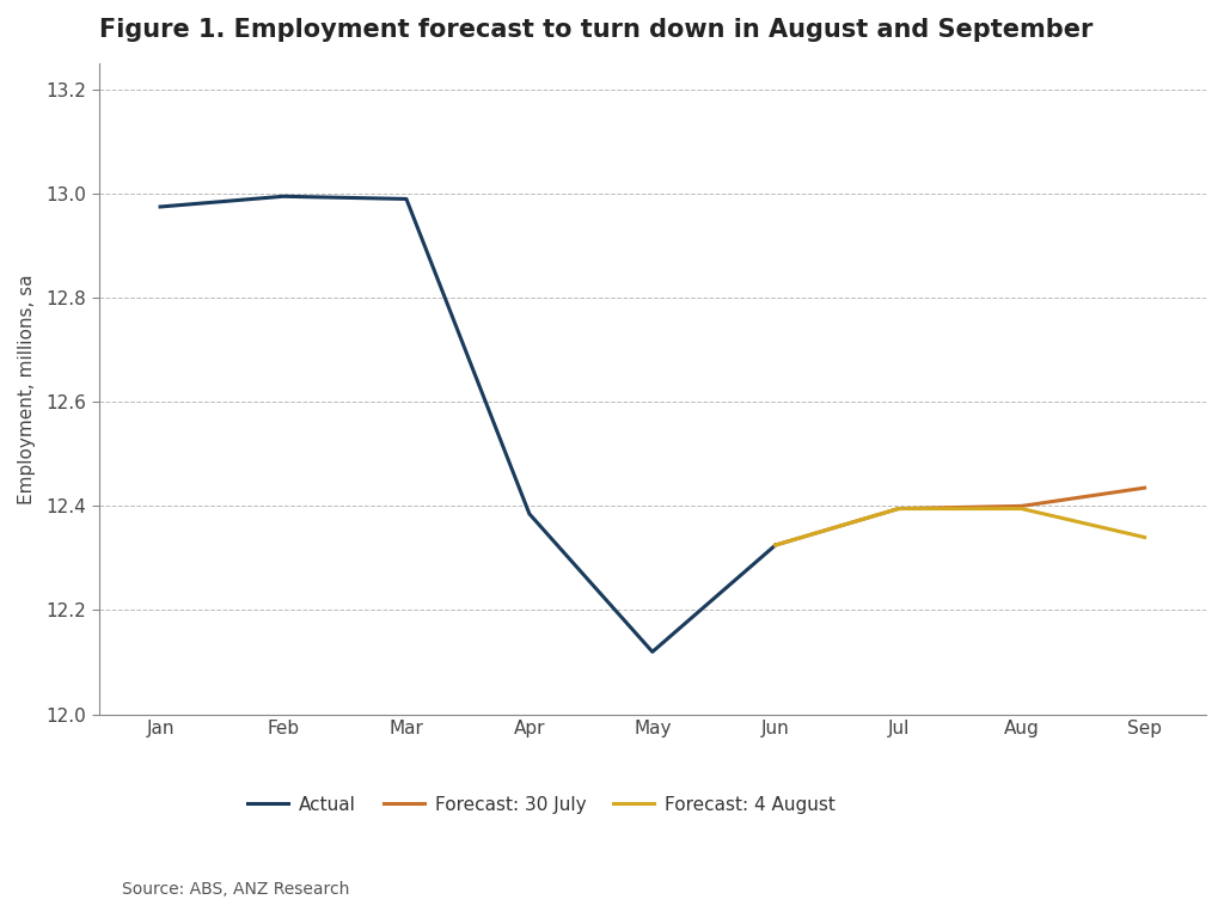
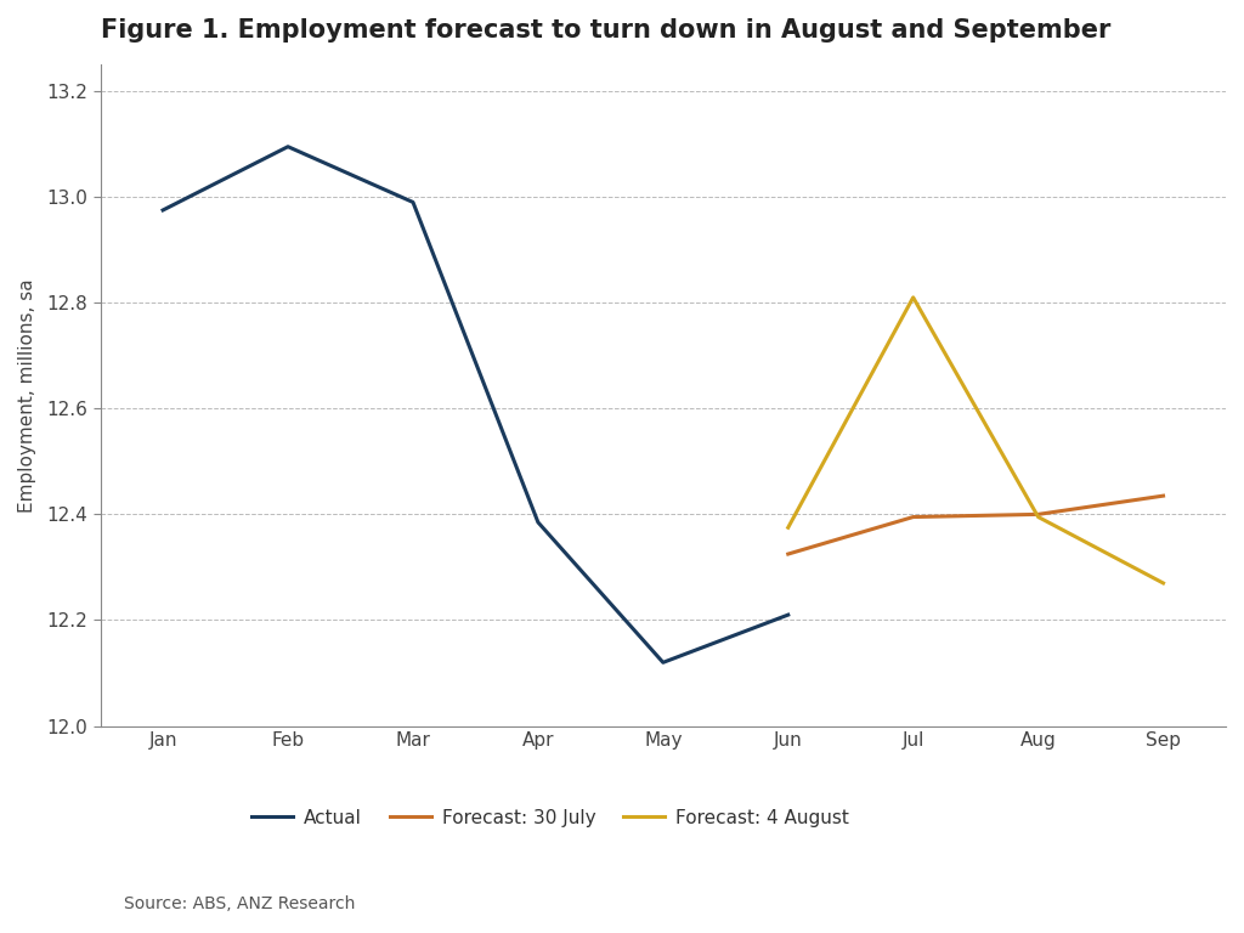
Actual/Feb: 12.995 -> 13.095
Actual/Jun: 12.325 -> 12.210
Forecast: 4 August/Jun: 12.325 -> 12.375
Forecast: 4 August/Jul: 12.395 -> 12.810
Forecast: 4 August/Sep: 12.340 -> 12.270
